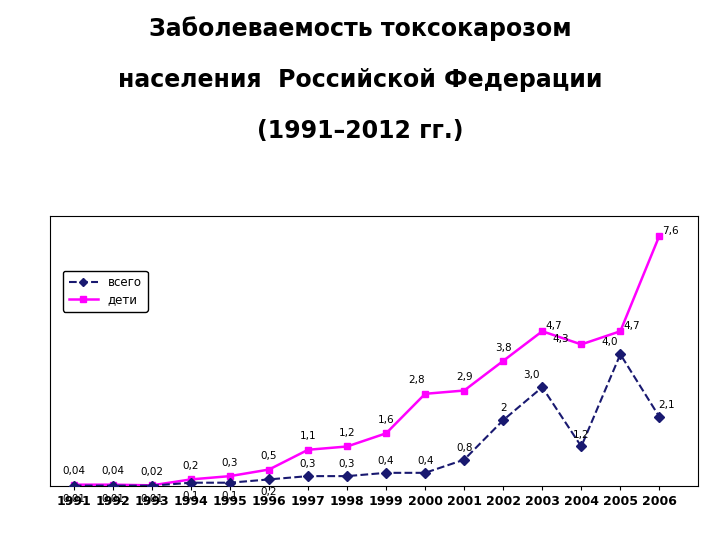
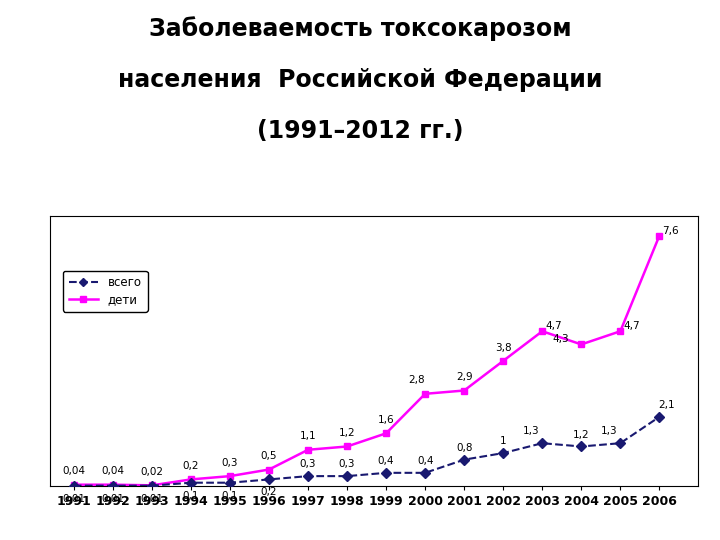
всего/2002: 2 -> 1
всего/2003: 3,0 -> 1,3
всего/2005: 4,0 -> 1,3
